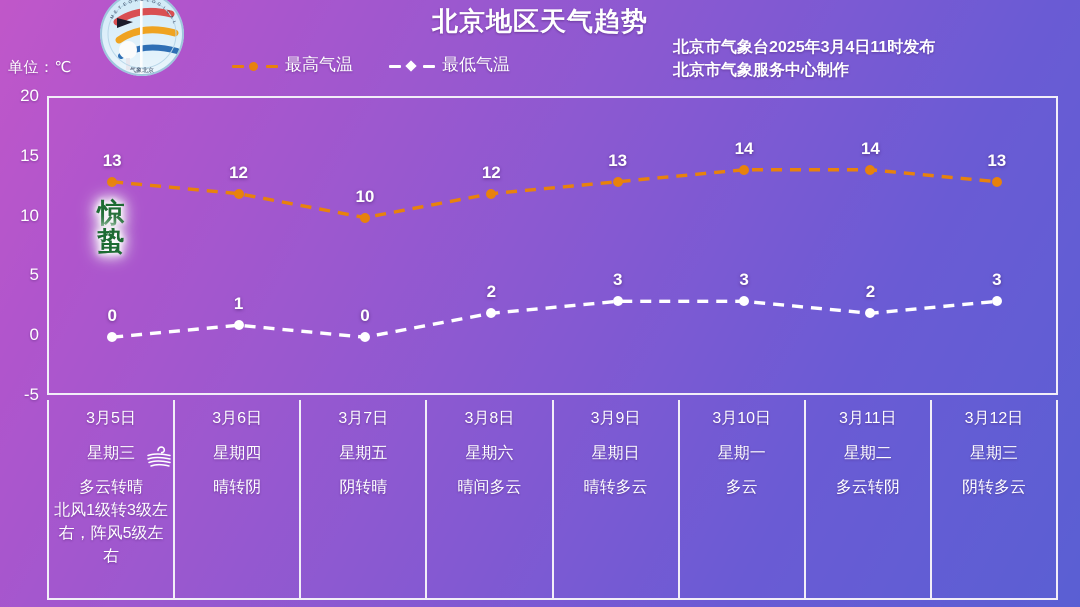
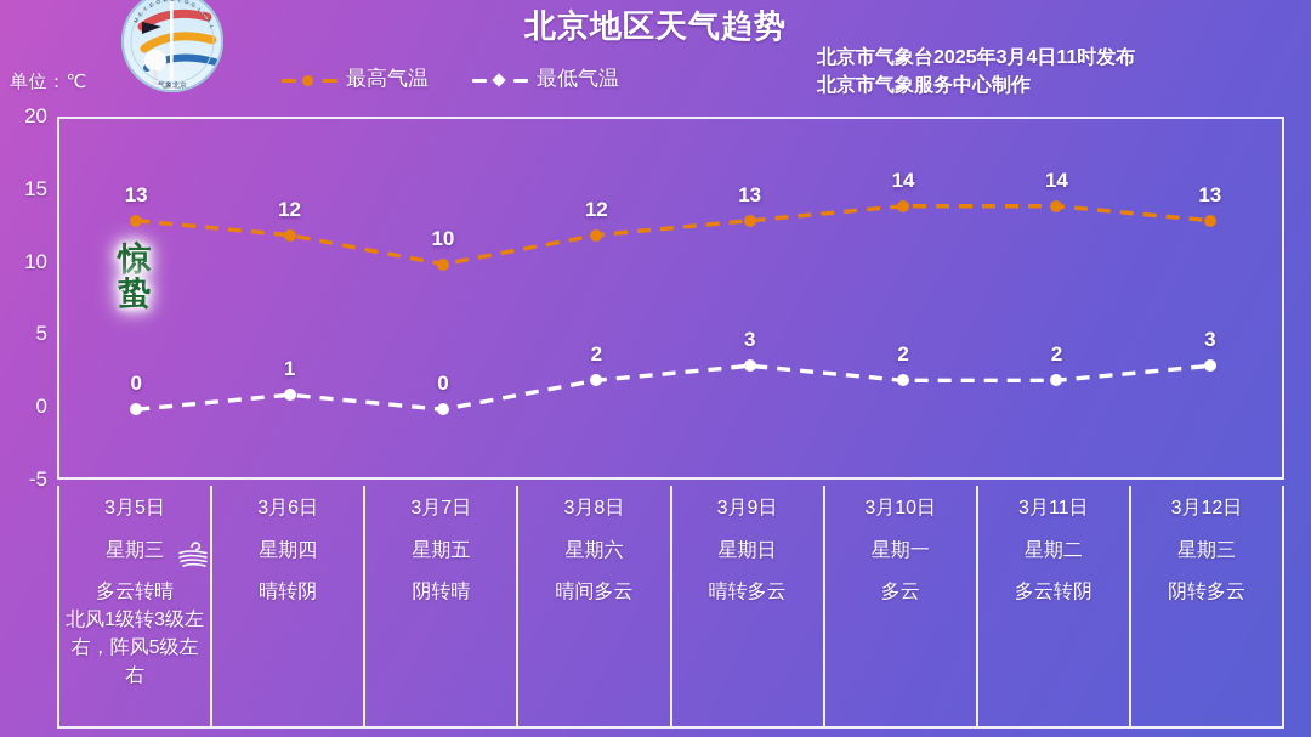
最低气温/3月10日: 3 -> 2
